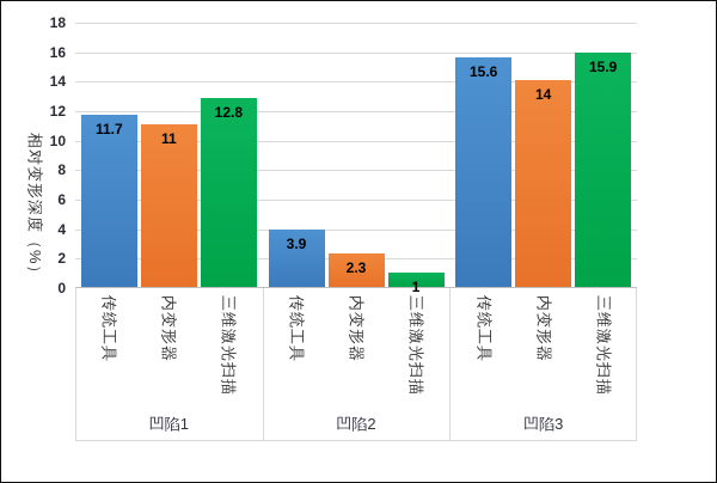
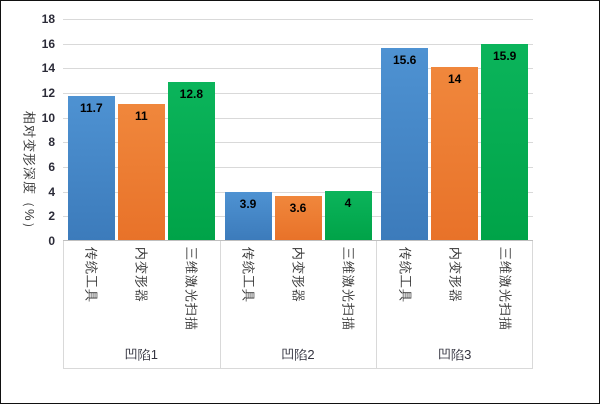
内变形器/凹陷2: 2.3 -> 3.6
三维激光扫描/凹陷2: 1 -> 4
